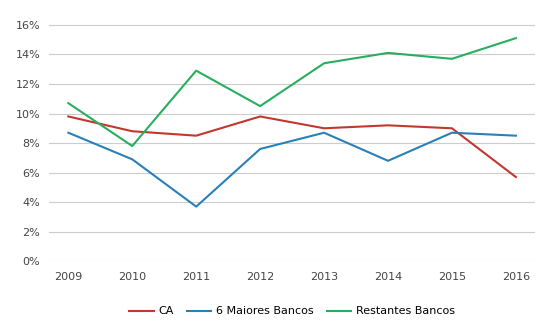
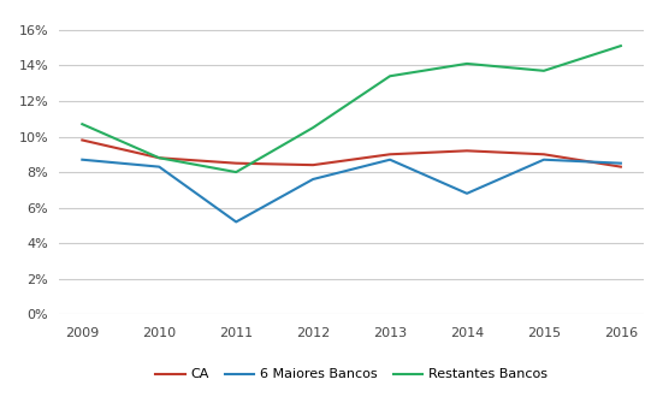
6 Maiores Bancos/2010: 6.9% -> 8.3%
Restantes Bancos/2010: 7.8% -> 8.8%
6 Maiores Bancos/2011: 3.7% -> 5.2%
Restantes Bancos/2011: 12.9% -> 8.0%
CA/2012: 9.8% -> 8.4%
CA/2016: 5.7% -> 8.3%
